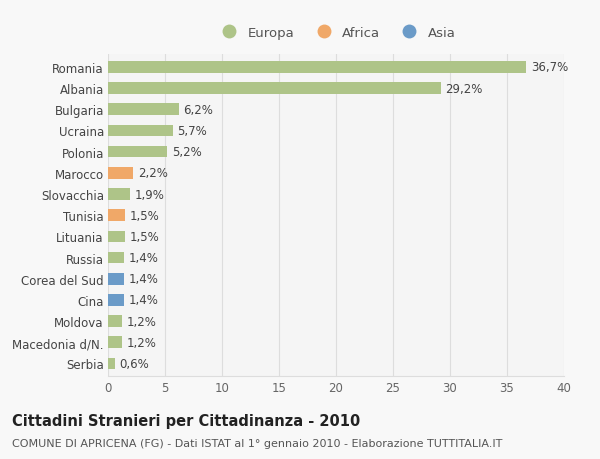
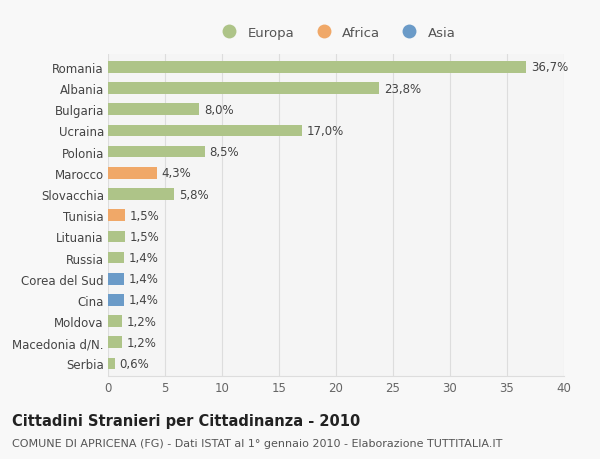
Albania: 29,2% -> 23,8%
Bulgaria: 6,2% -> 8,0%
Ucraina: 5,7% -> 17,0%
Polonia: 5,2% -> 8,5%
Marocco: 2,2% -> 4,3%
Slovacchia: 1,9% -> 5,8%
